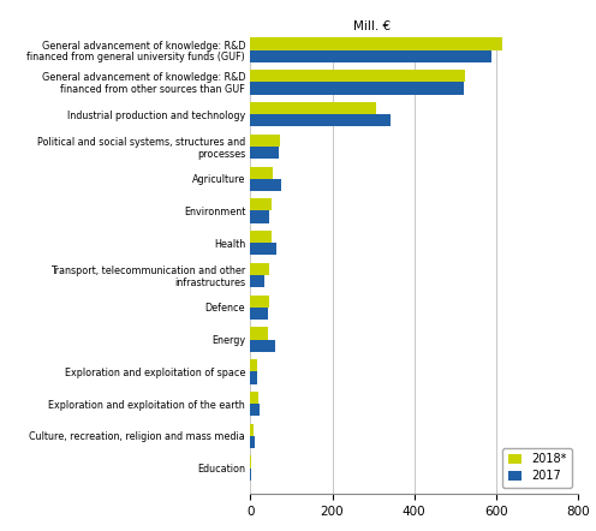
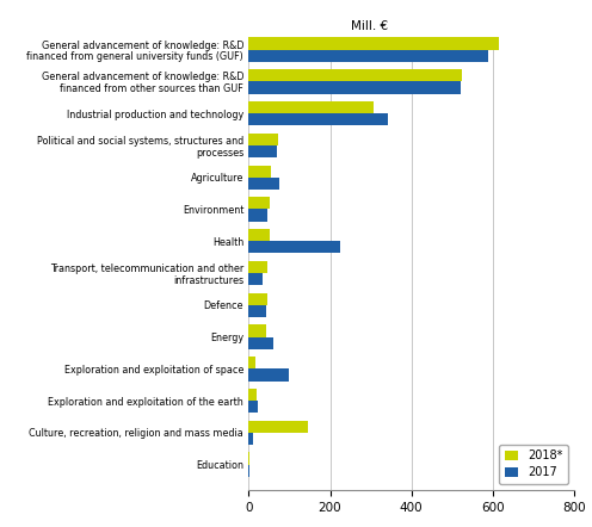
2017/Health: 65 -> 225
2017/Exploration and exploitation of space: 17 -> 100
2018*/Culture, recreation, religion and mass media: 9 -> 145
